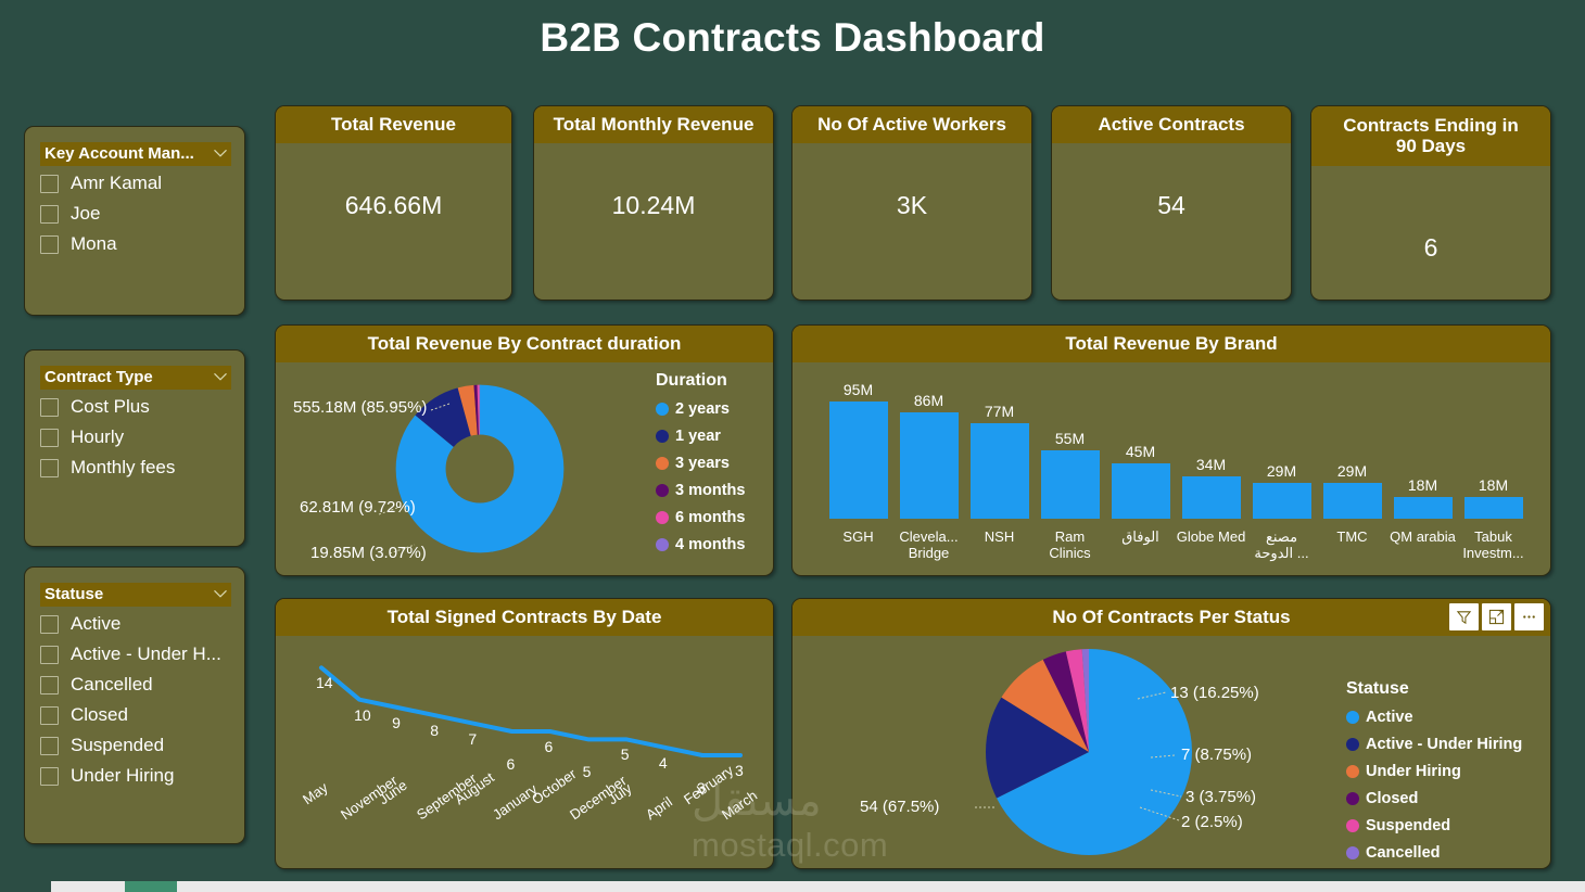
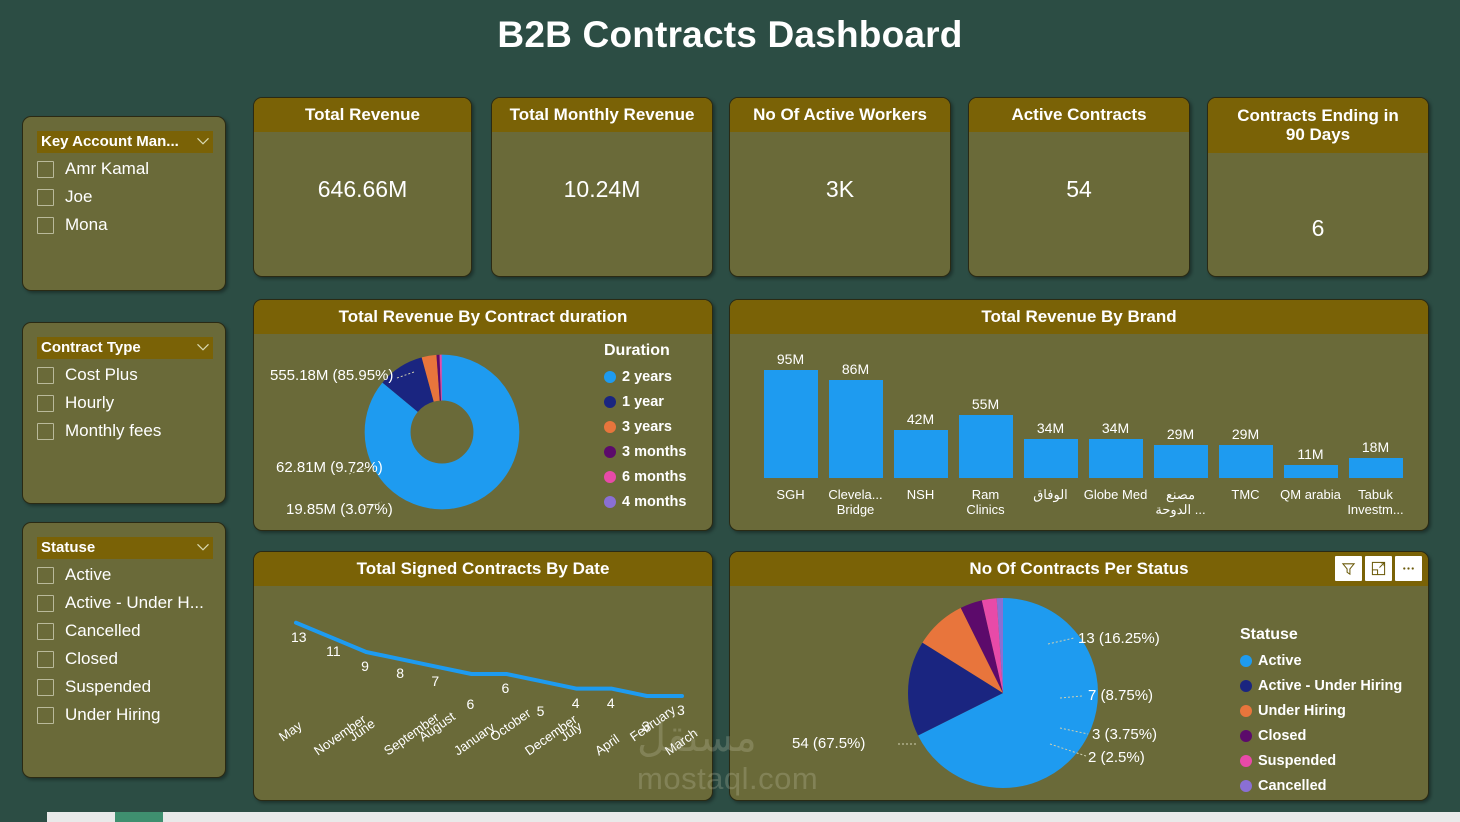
Total Revenue By Brand/NSH: 77M -> 42M
Total Revenue By Brand/الوفاق: 45M -> 34M
Total Revenue By Brand/QM arabia: 18M -> 11M
Total Signed Contracts By Date/May: 14 -> 13
Total Signed Contracts By Date/November: 10 -> 11
Total Signed Contracts By Date/July: 5 -> 4
